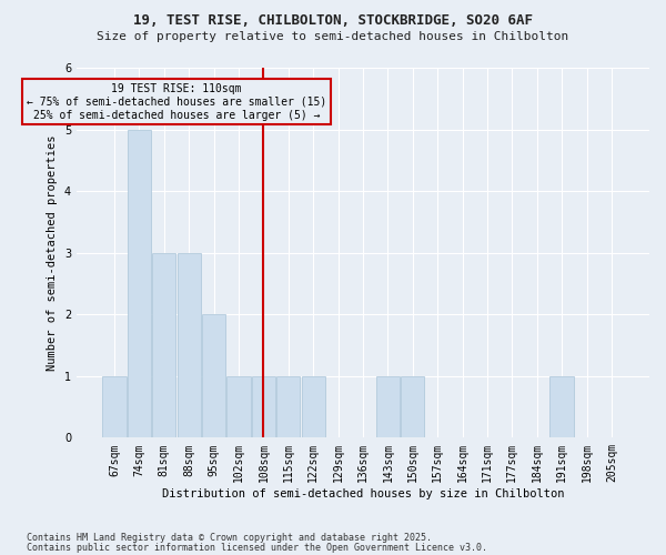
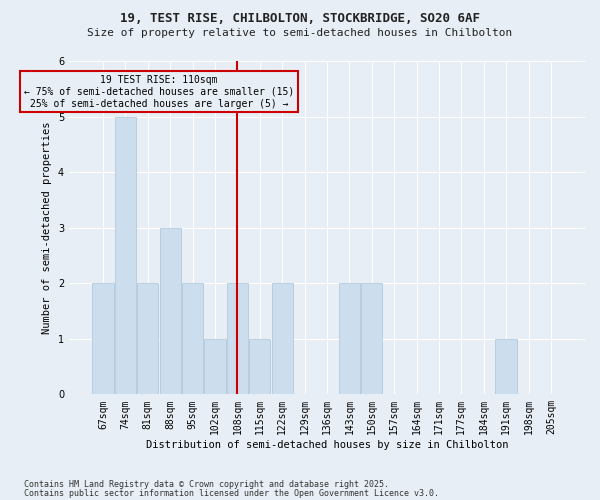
67sqm: 1 -> 2
81sqm: 3 -> 2
108sqm: 1 -> 2
122sqm: 1 -> 2
143sqm: 1 -> 2
150sqm: 1 -> 2
